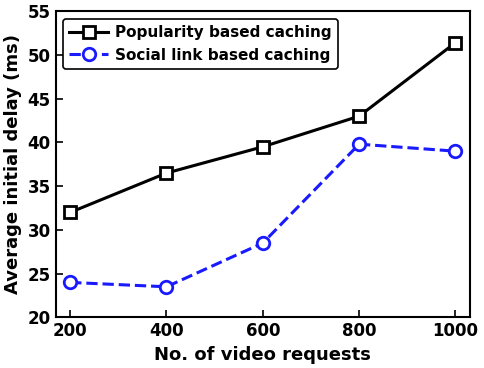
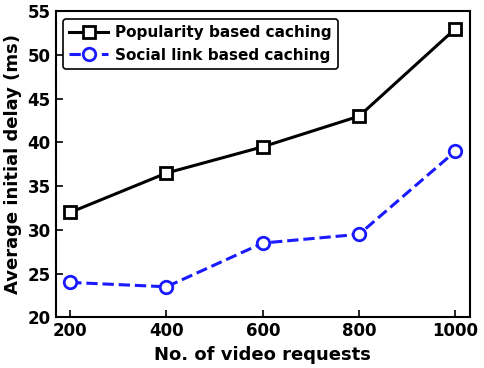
Social link based caching/800: 39.8 -> 29.5
Popularity based caching/1000: 51.4 -> 53.0
